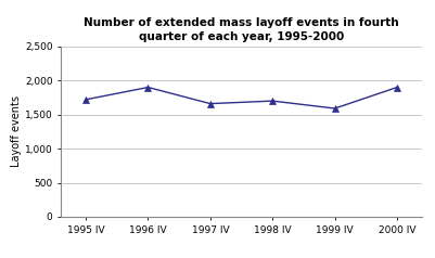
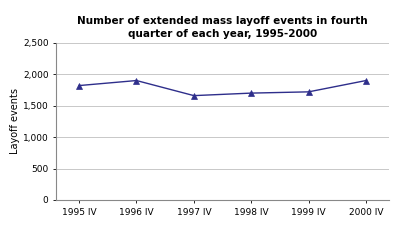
1995 IV: 1,720 -> 1,820
1999 IV: 1,590 -> 1,720
